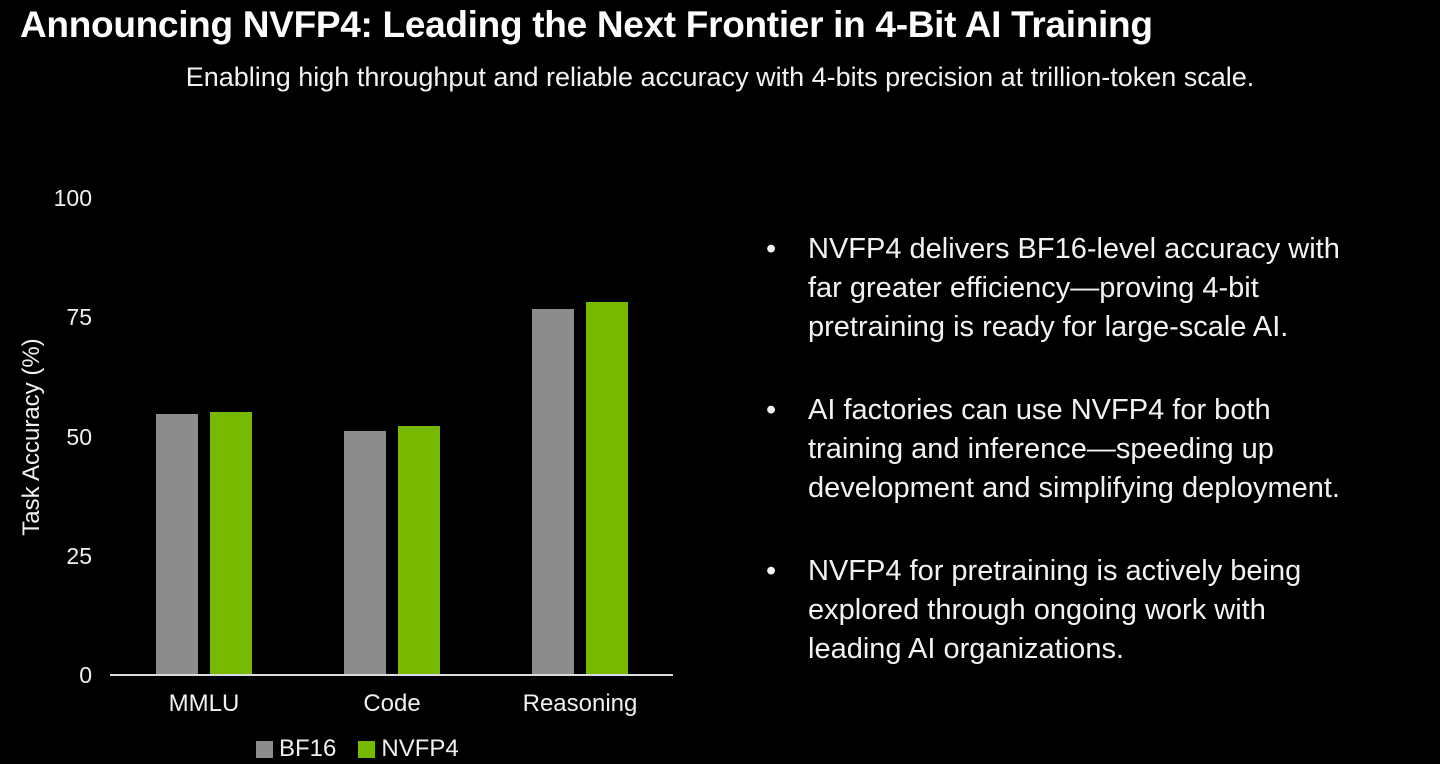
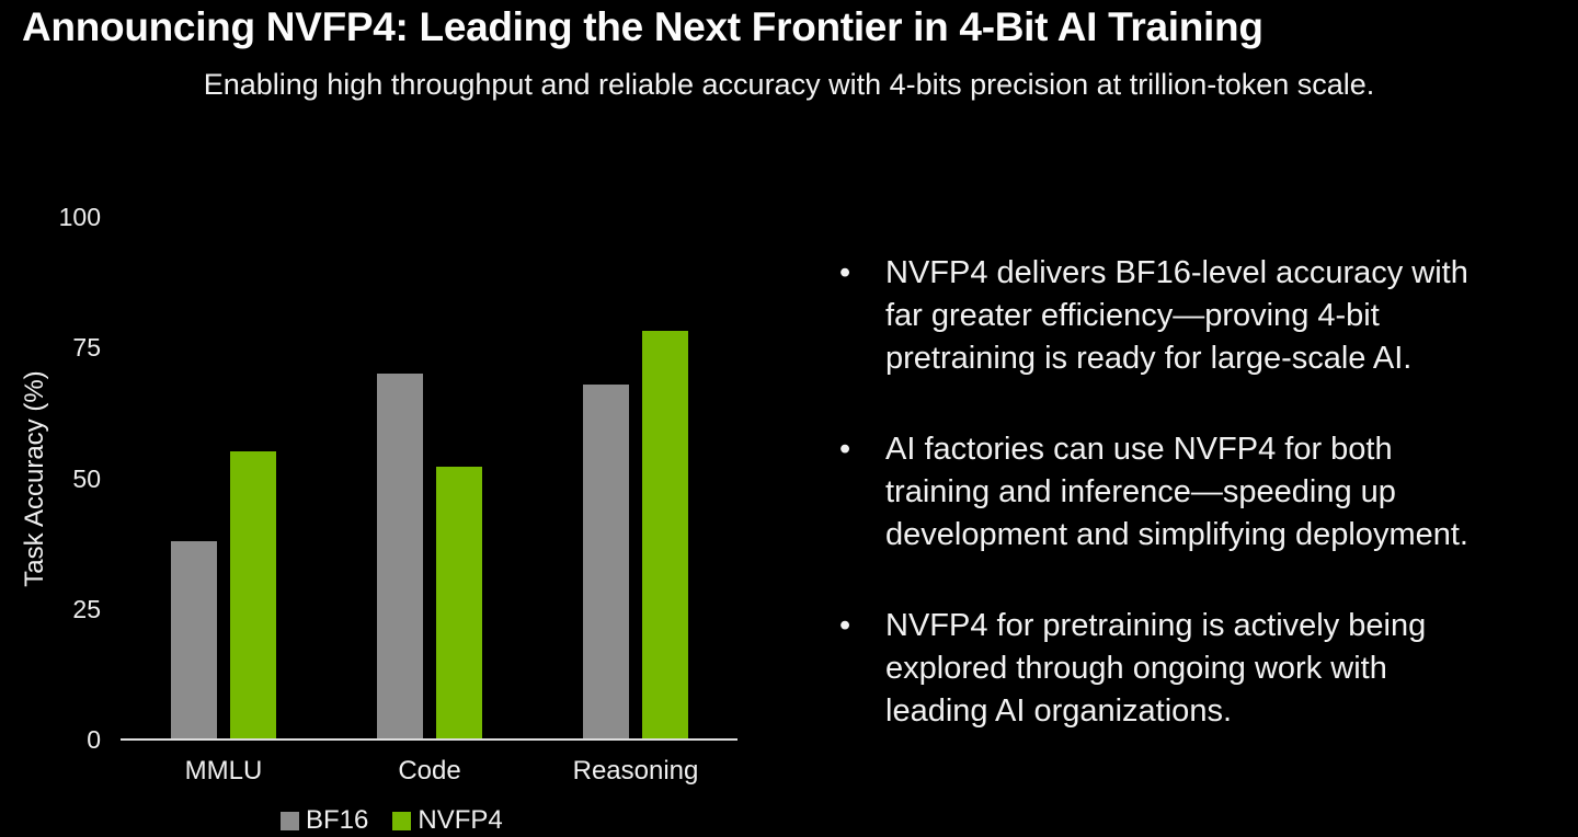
BF16/MMLU: 55 -> 38
BF16/Code: 51 -> 70
BF16/Reasoning: 77 -> 68
